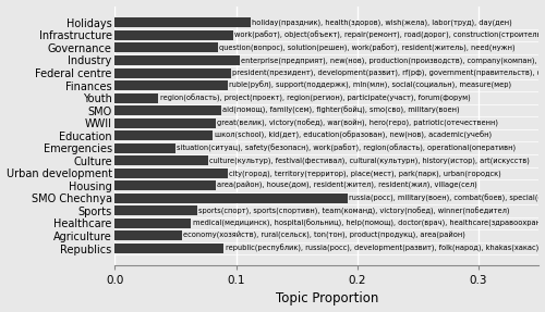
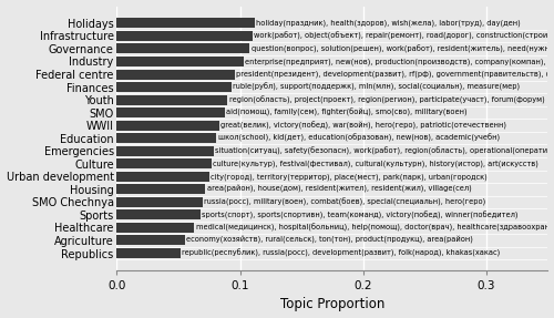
Infrastructure: 0.098 -> 0.110
Governance: 0.085 -> 0.108
Youth: 0.036 -> 0.090
Emergencies: 0.050 -> 0.079
Urban development: 0.093 -> 0.075
Housing: 0.083 -> 0.072
SMO Chechnya: 0.192 -> 0.070
Republics: 0.090 -> 0.052
